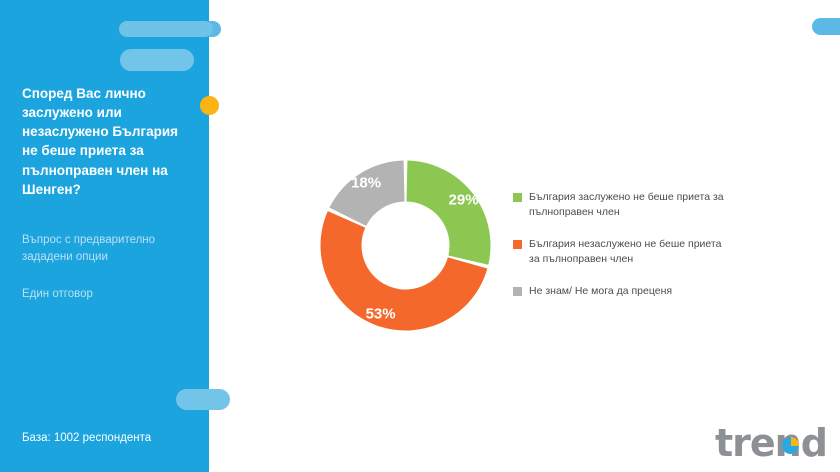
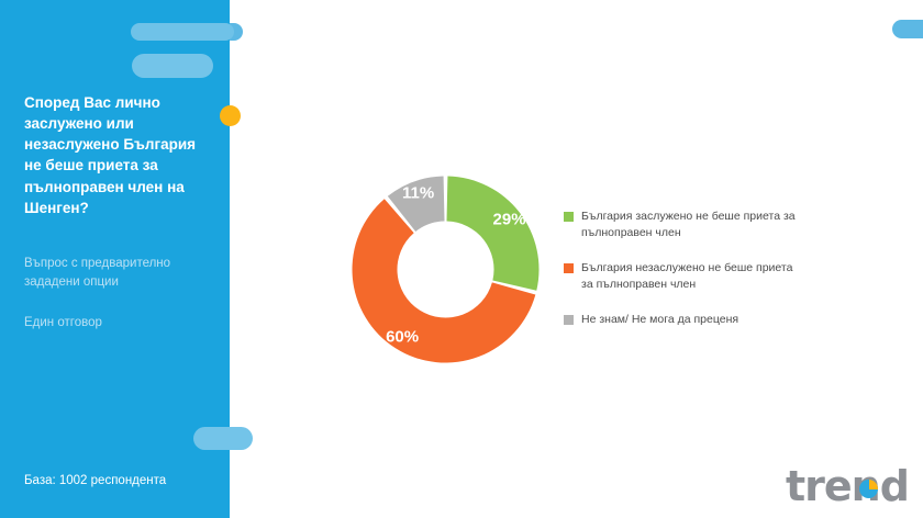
България незаслужено не беше приета за пълноправен член: 53% -> 60%
Не знам/ Не мога да преценя: 18% -> 11%
